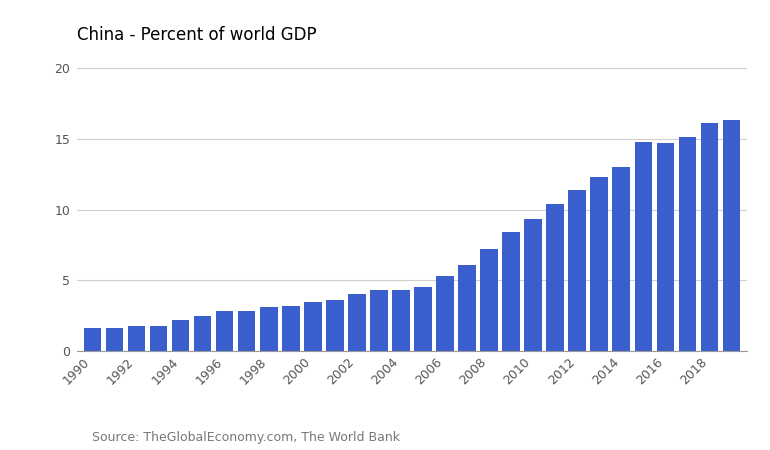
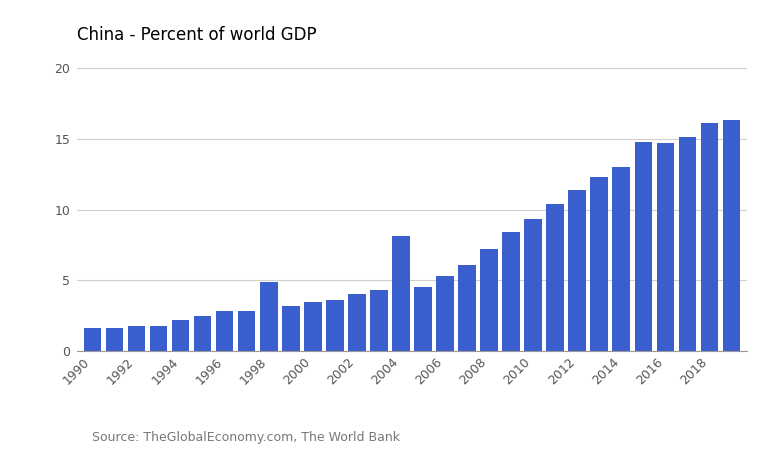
1998: 3.1 -> 4.9
2004: 4.3 -> 8.1
